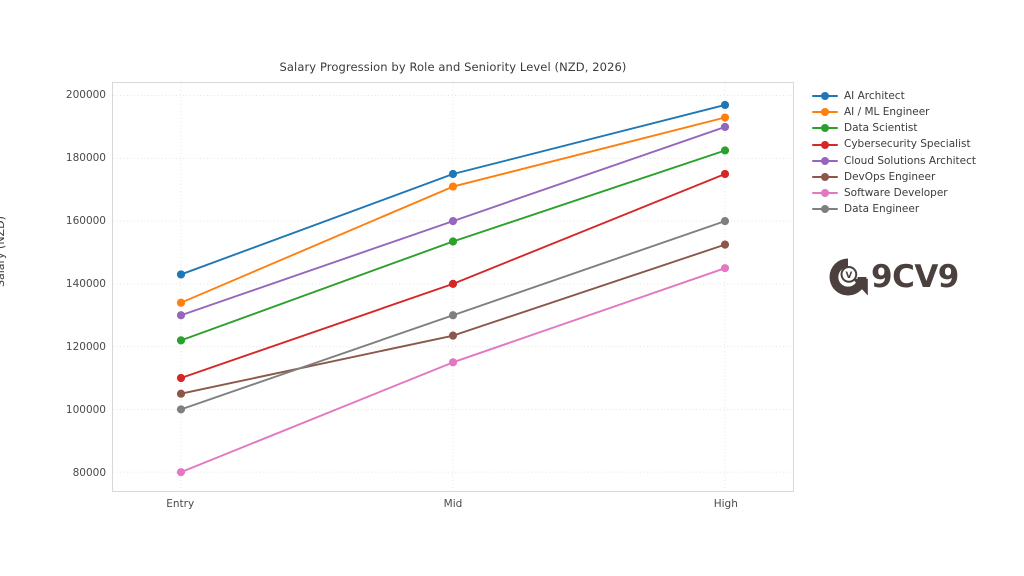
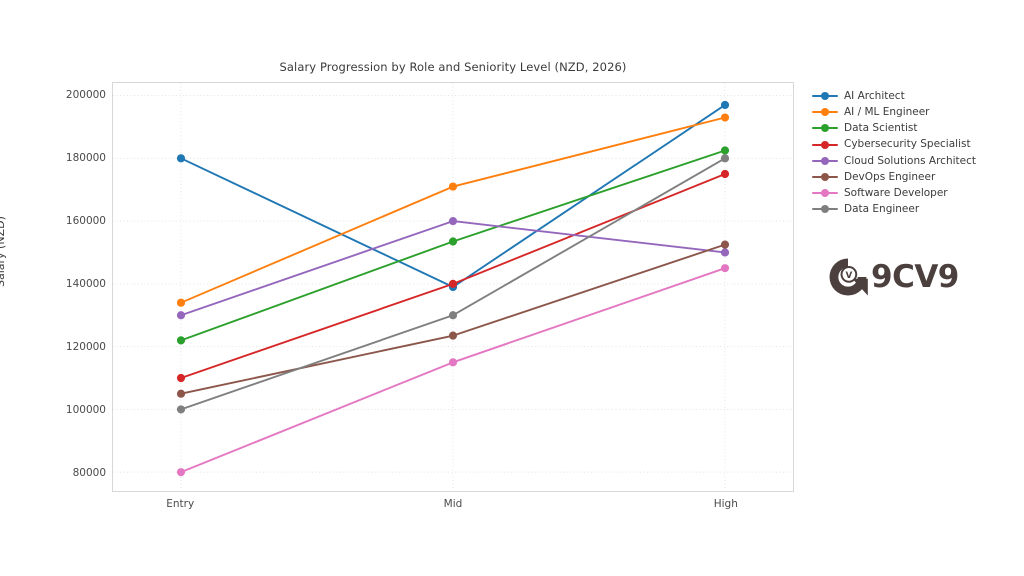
AI Architect/Entry: 143000 -> 180000
AI Architect/Mid: 175000 -> 139000
Cloud Solutions Architect/High: 190000 -> 150000
Data Engineer/High: 160000 -> 180000
